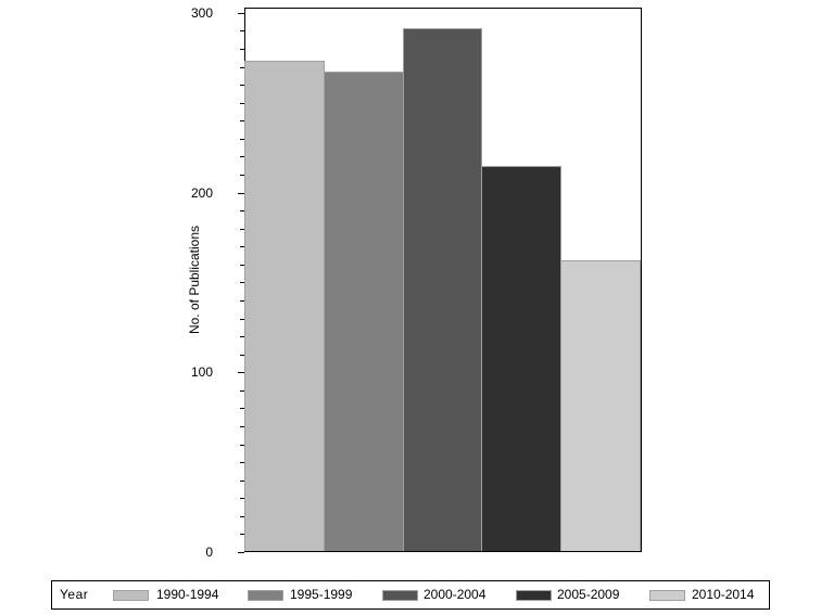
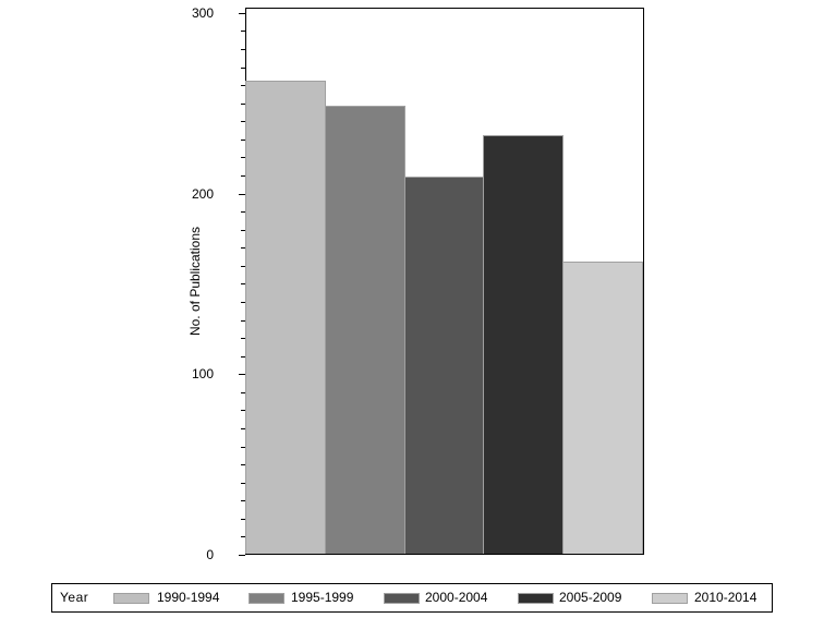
1990-1994: 273 -> 262
1995-1999: 267 -> 248
2000-2004: 291 -> 209
2005-2009: 214 -> 232
